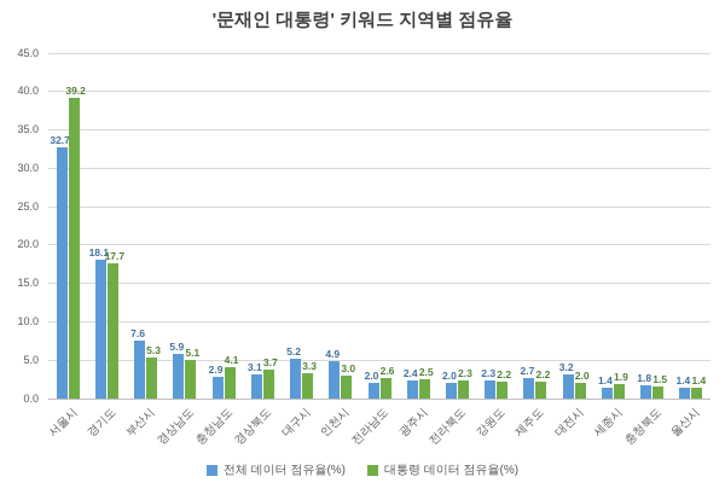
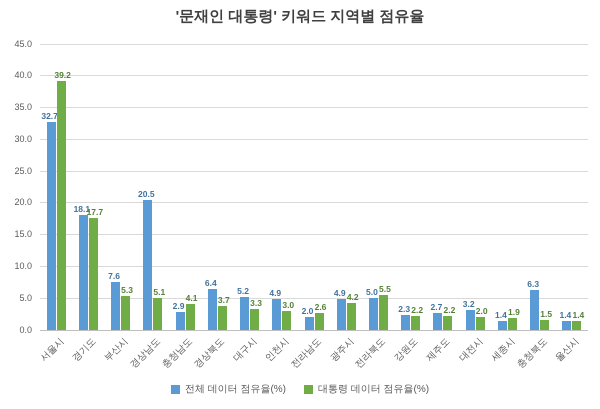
전체 데이터 점유율(%)/경상남도: 5.9 -> 20.5
전체 데이터 점유율(%)/경상북도: 3.1 -> 6.4
전체 데이터 점유율(%)/광주시: 2.4 -> 4.9
대통령 데이터 점유율(%)/광주시: 2.5 -> 4.2
전체 데이터 점유율(%)/전라북도: 2.0 -> 5.0
대통령 데이터 점유율(%)/전라북도: 2.3 -> 5.5
전체 데이터 점유율(%)/충청북도: 1.8 -> 6.3
